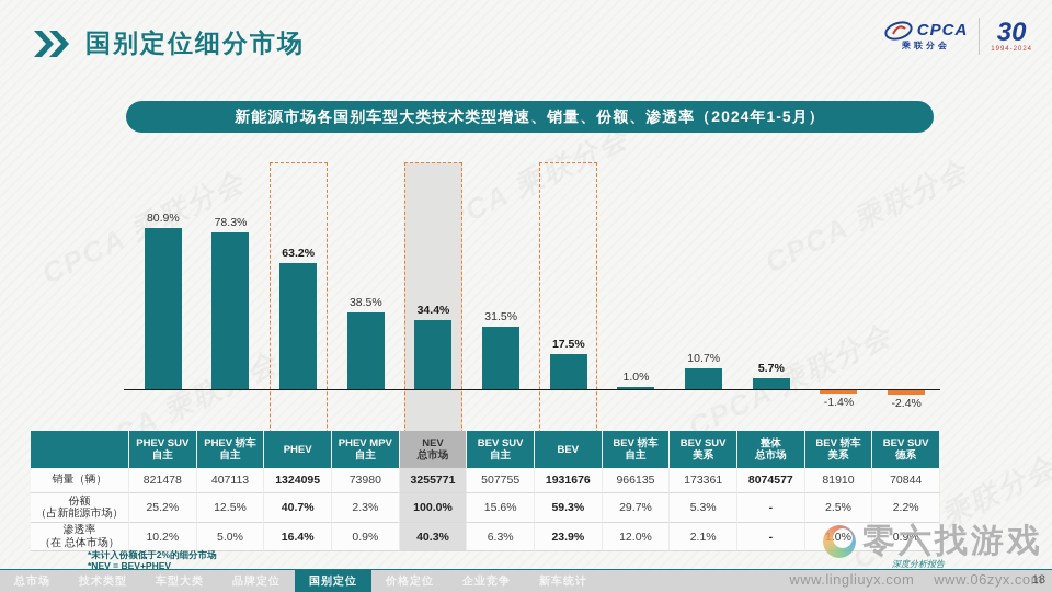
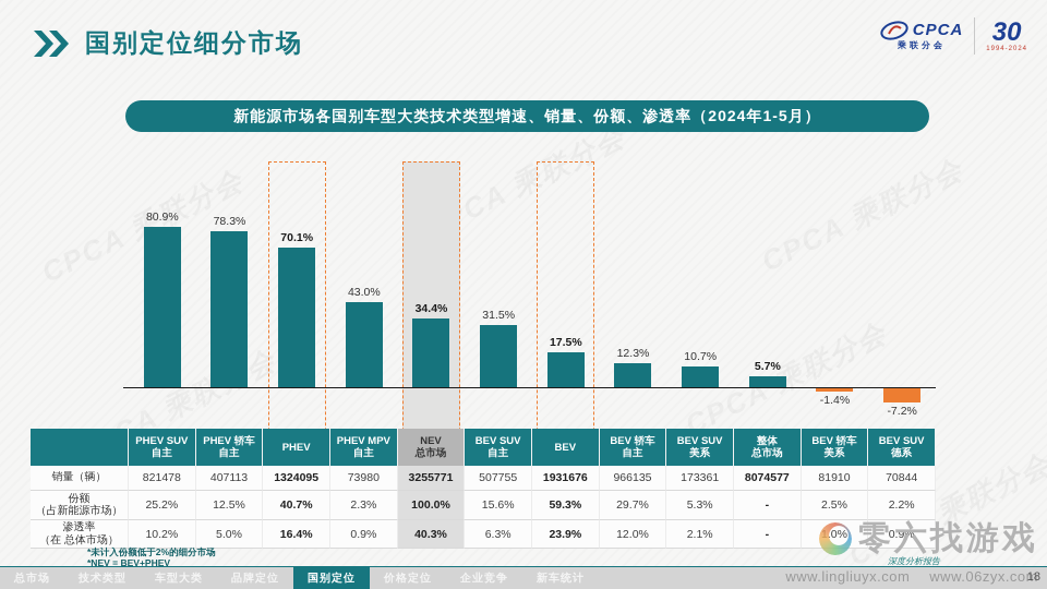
PHEV: 63.2% -> 70.1%
PHEV MPV 自主: 38.5% -> 43.0%
BEV 轿车 自主: 1.0% -> 12.3%
BEV SUV 德系: -2.4% -> -7.2%
